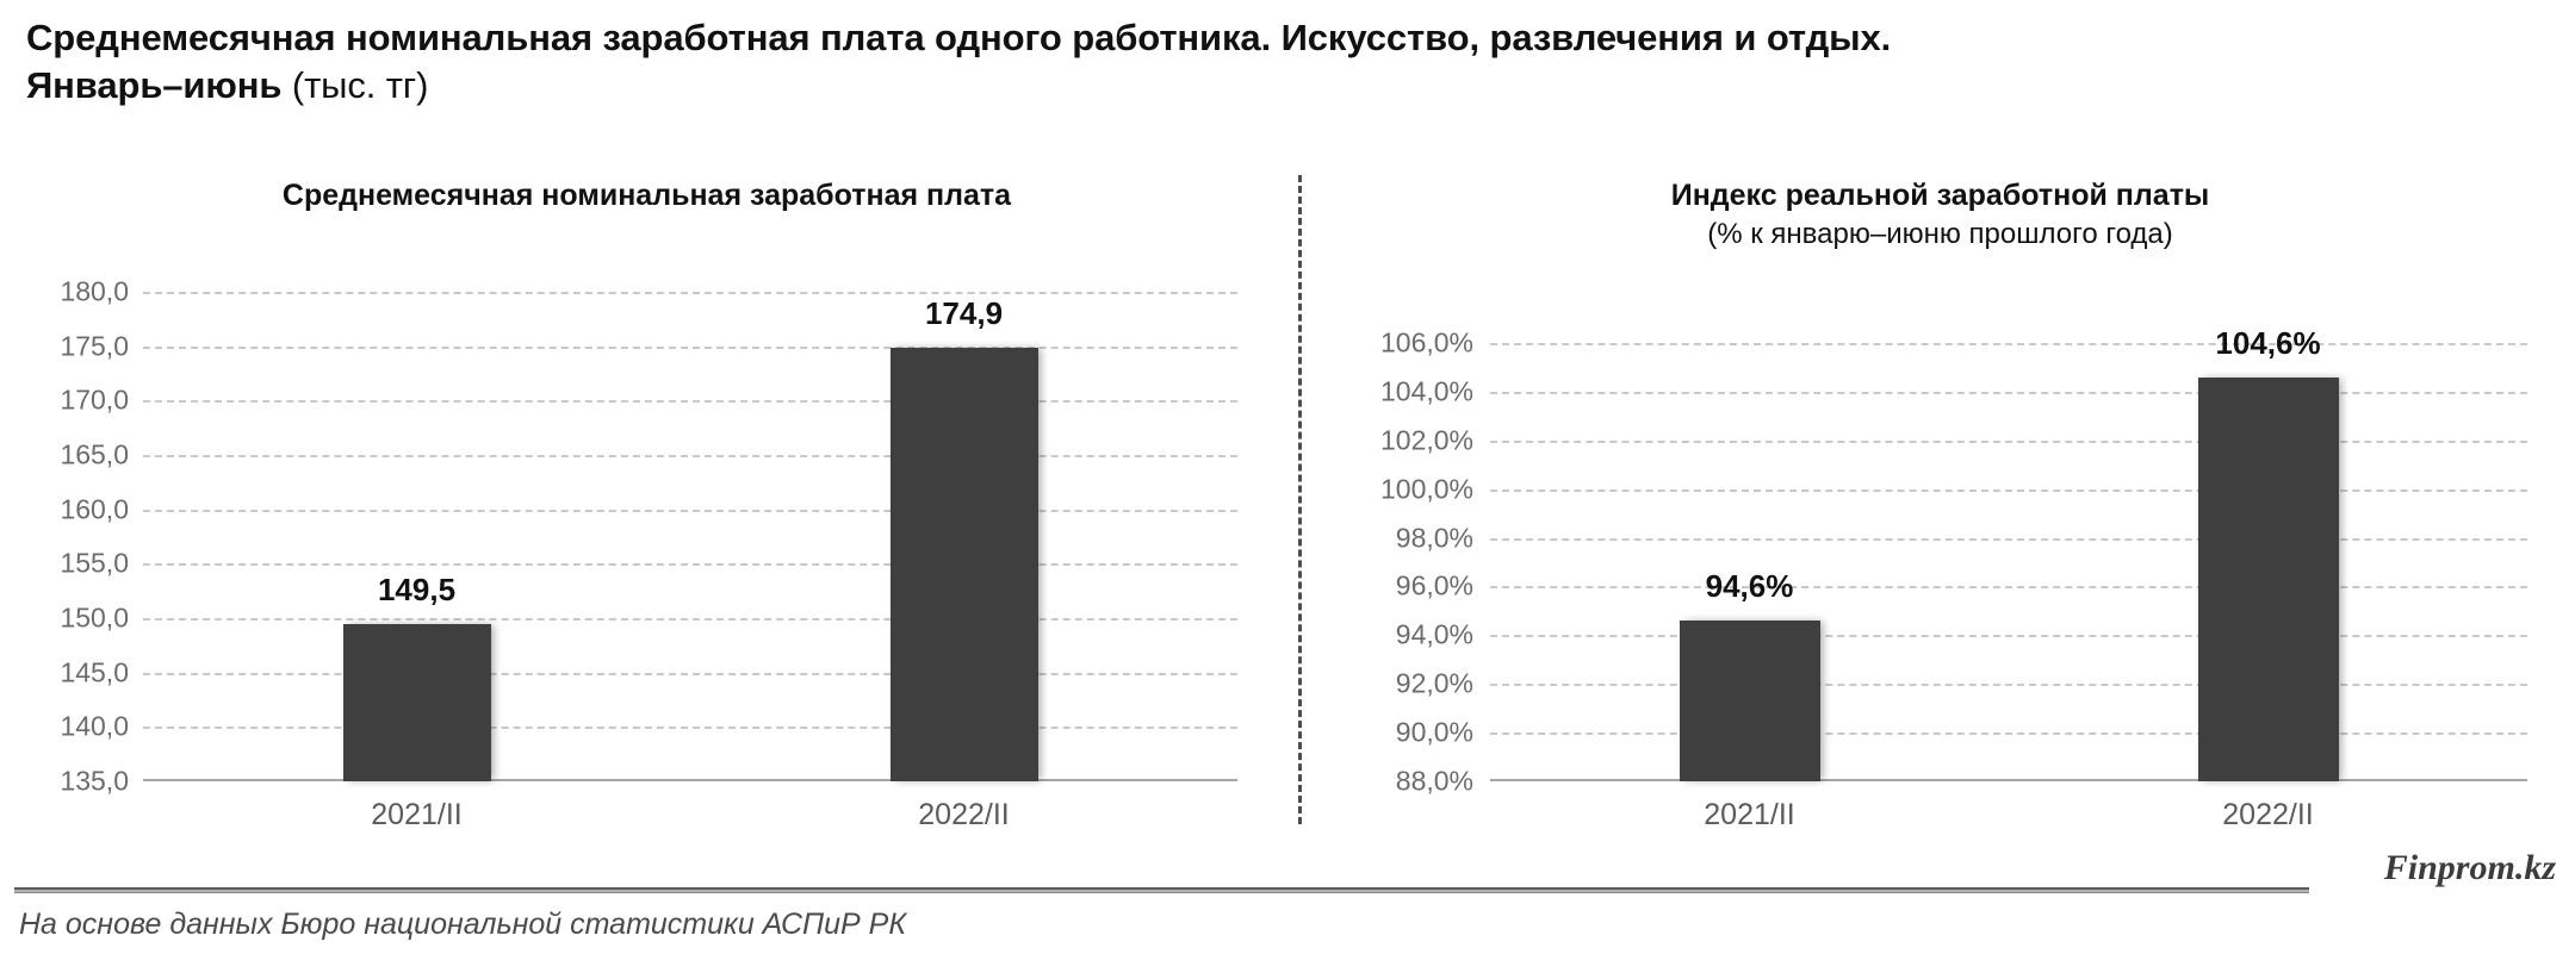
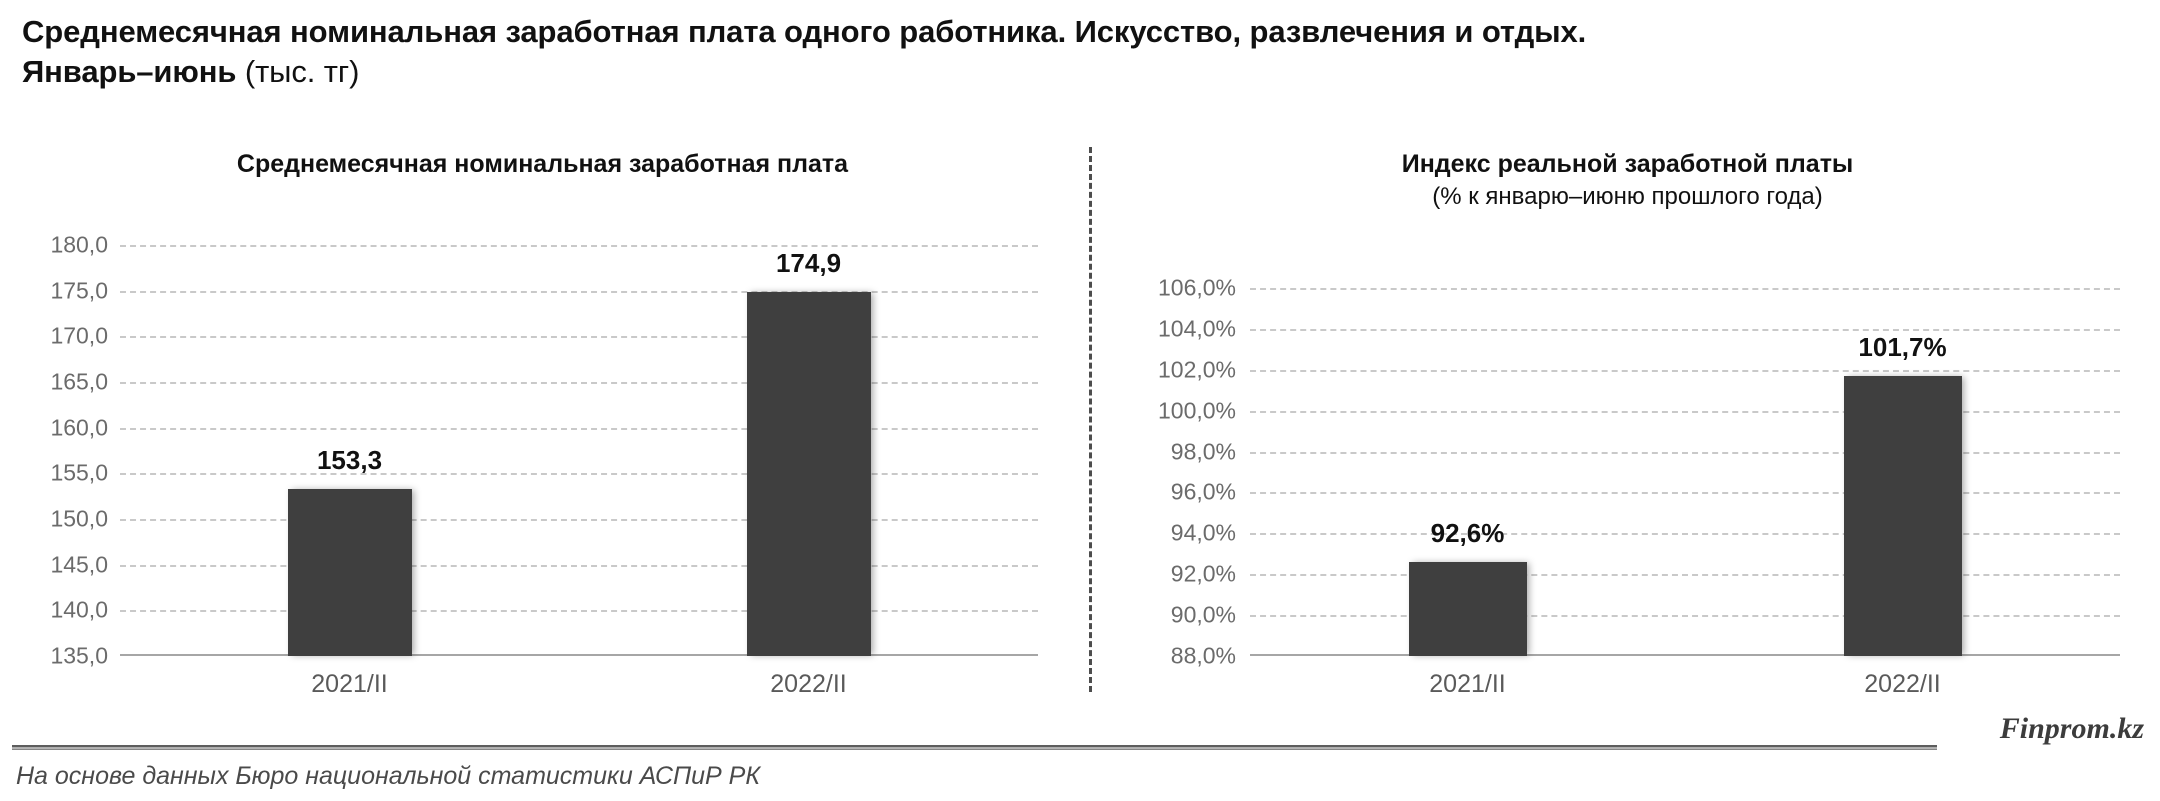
Среднемесячная номинальная заработная плата/2021/II: 149,5 -> 153,3
Индекс реальной заработной платы/2021/II: 94,6% -> 92,6%
Индекс реальной заработной платы/2022/II: 104,6% -> 101,7%
